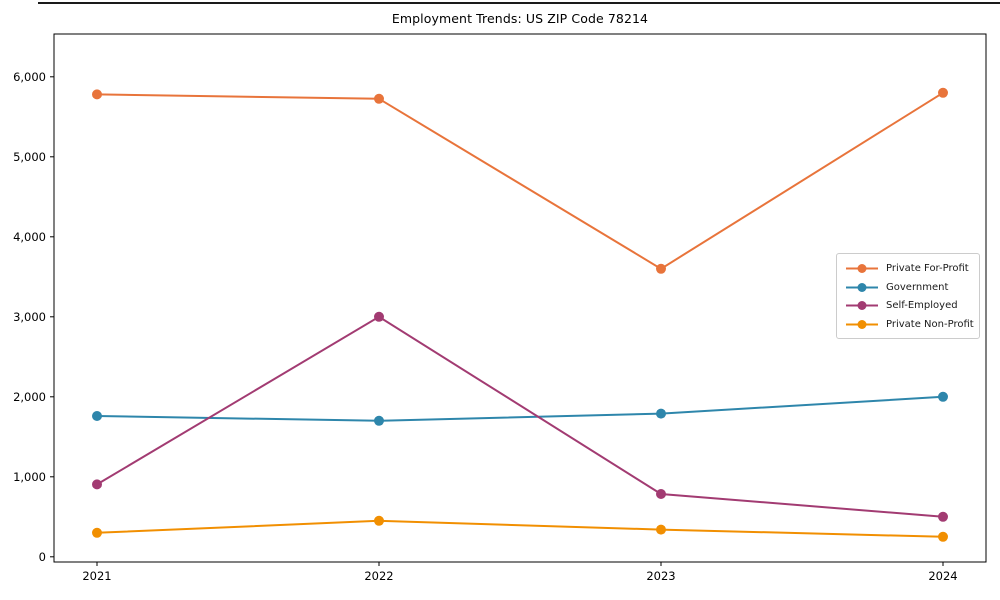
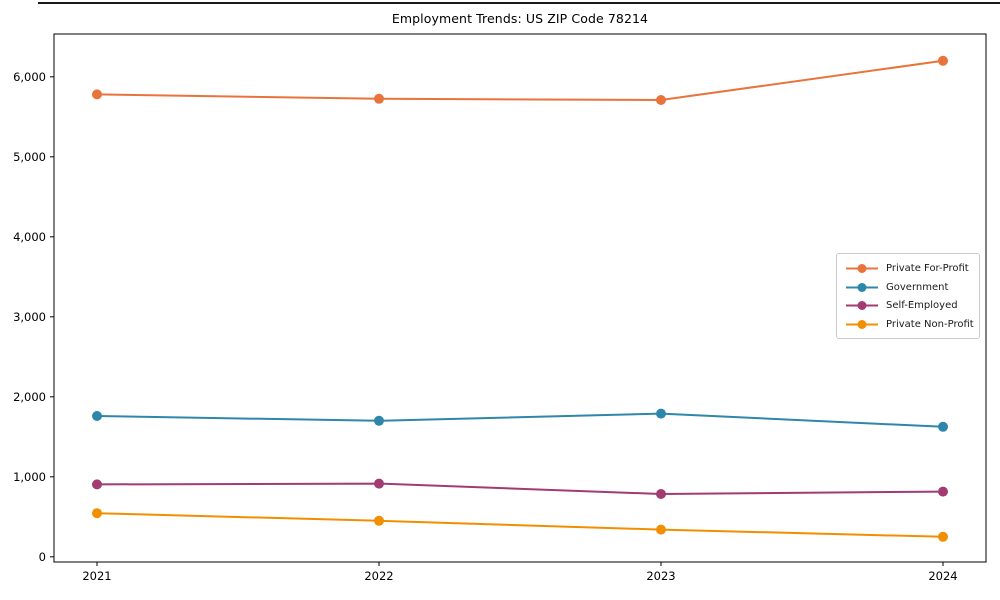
Private Non-Profit/2021: 300 -> 500
Self-Employed/2022: 3000 -> 900
Private For-Profit/2023: 3600 -> 5700
Private For-Profit/2024: 5800 -> 6200
Government/2024: 2000 -> 1600
Self-Employed/2024: 500 -> 800
